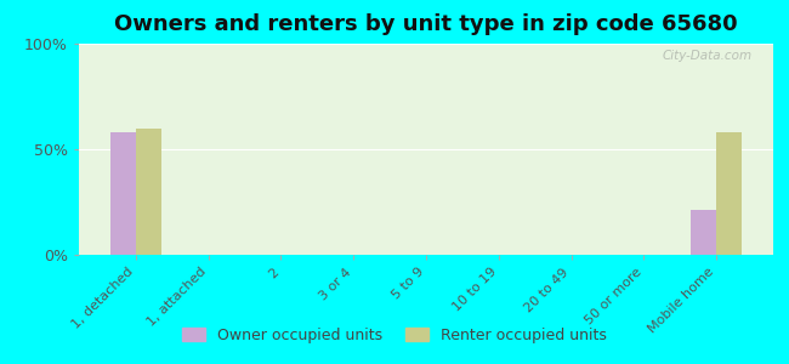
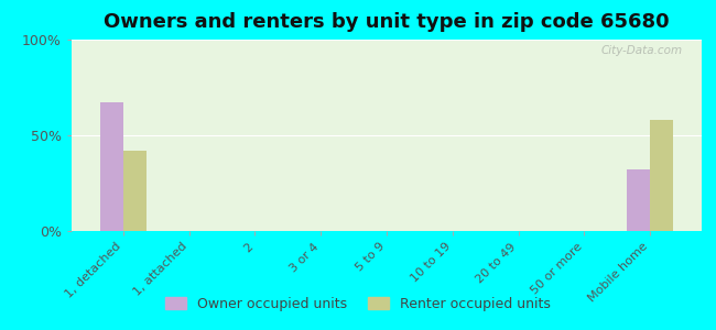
Owner occupied units/1, detached: 58% -> 67%
Renter occupied units/1, detached: 60% -> 42%
Owner occupied units/Mobile home: 21% -> 32%
